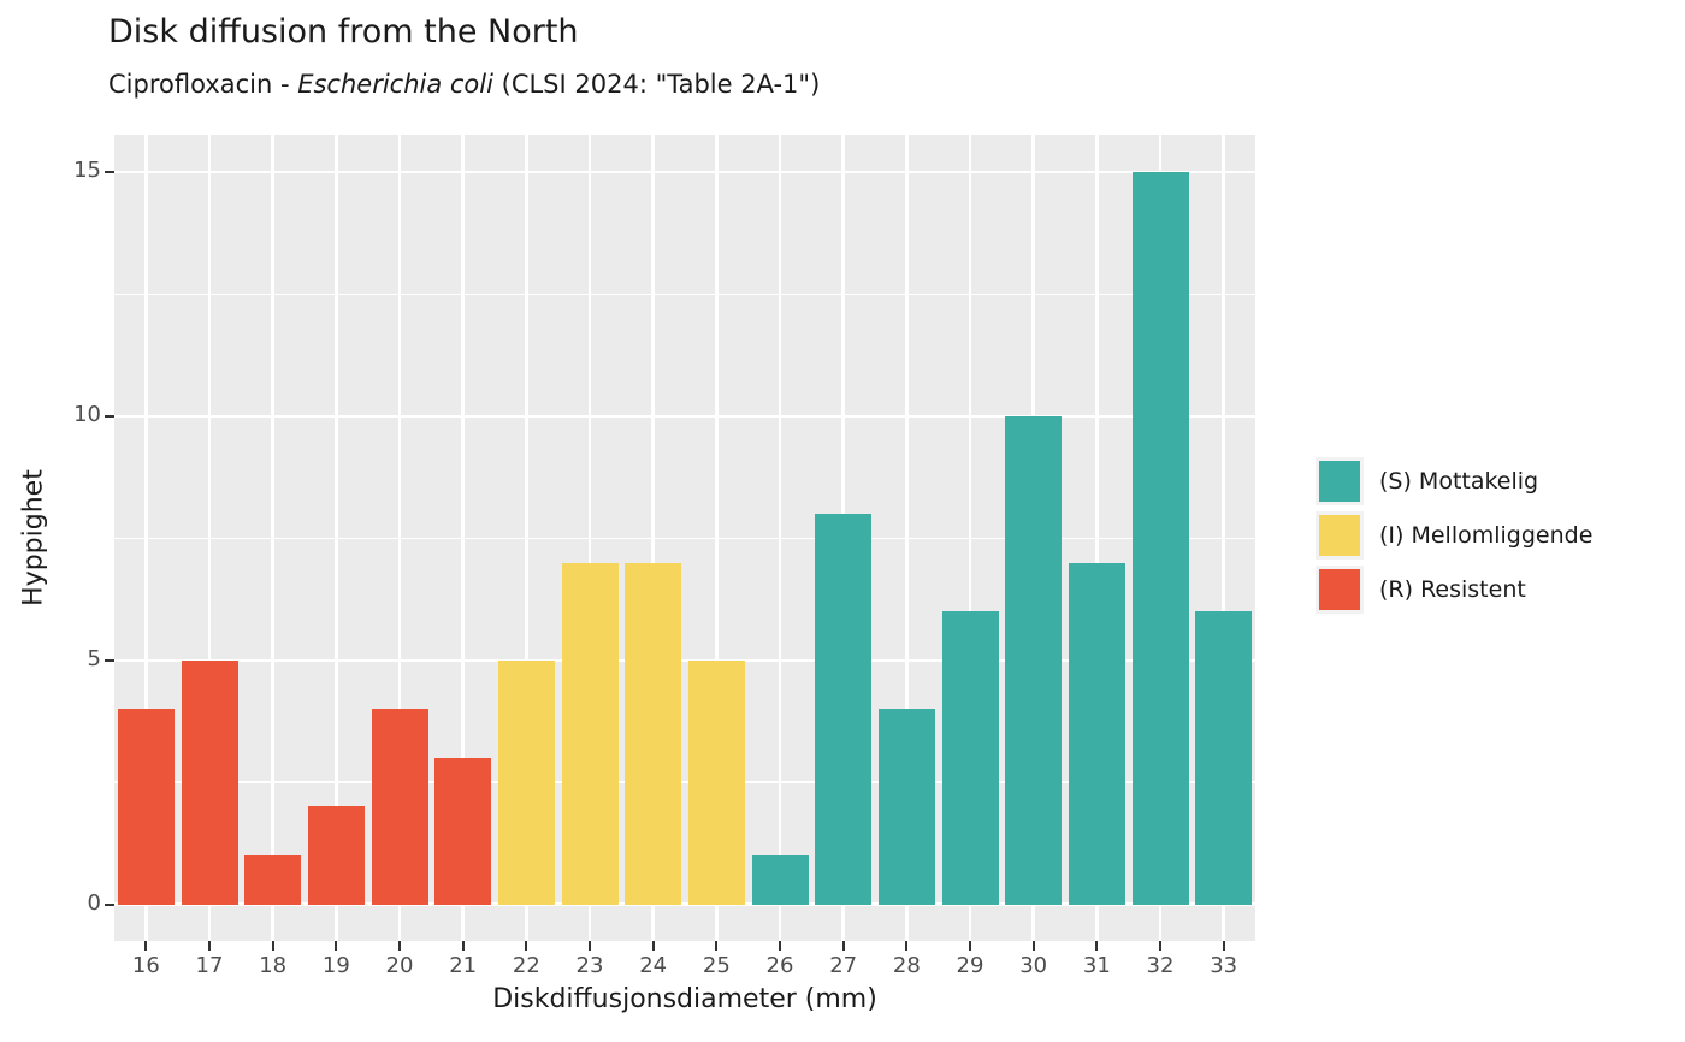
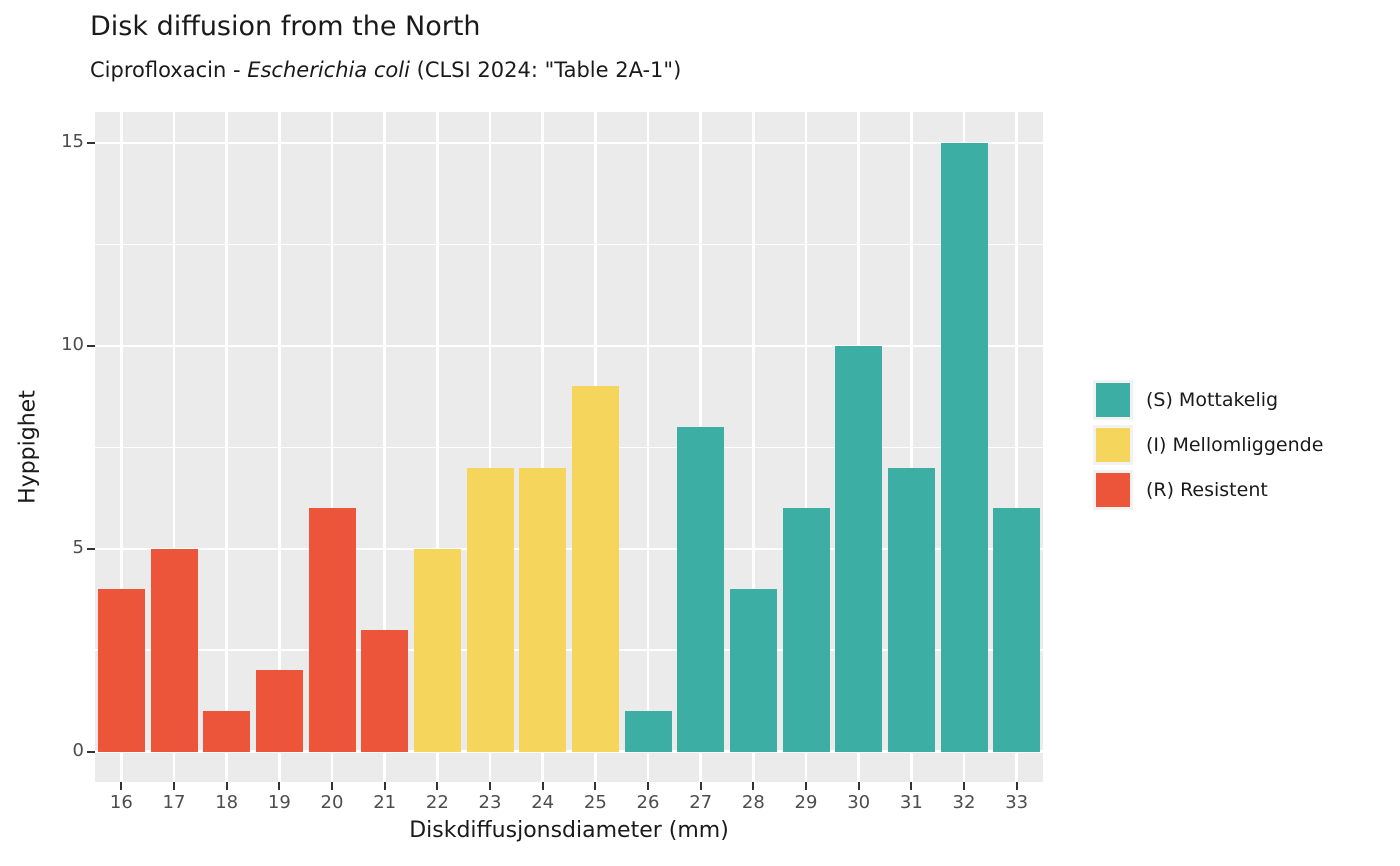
20: 4 -> 6
25: 5 -> 9
